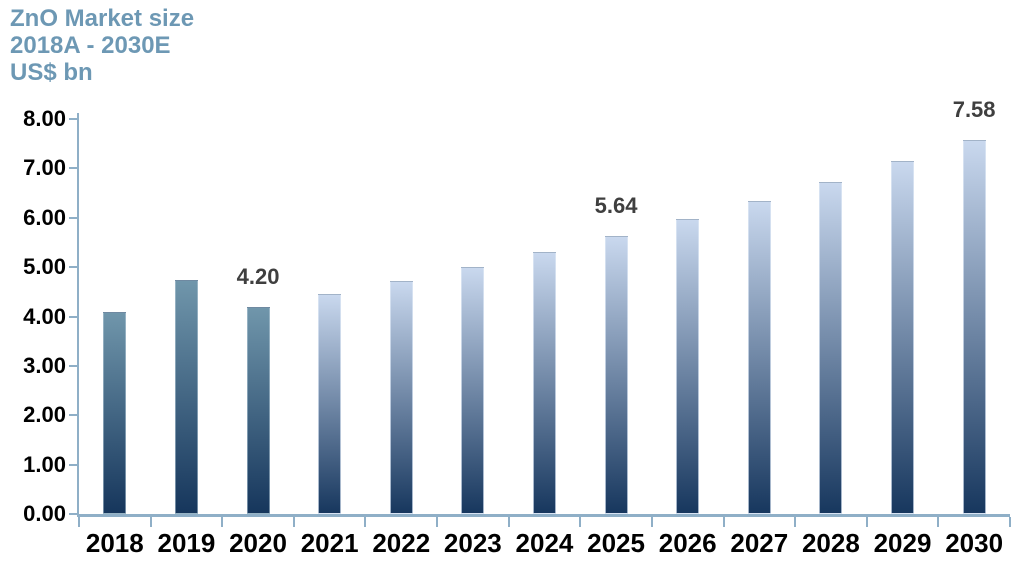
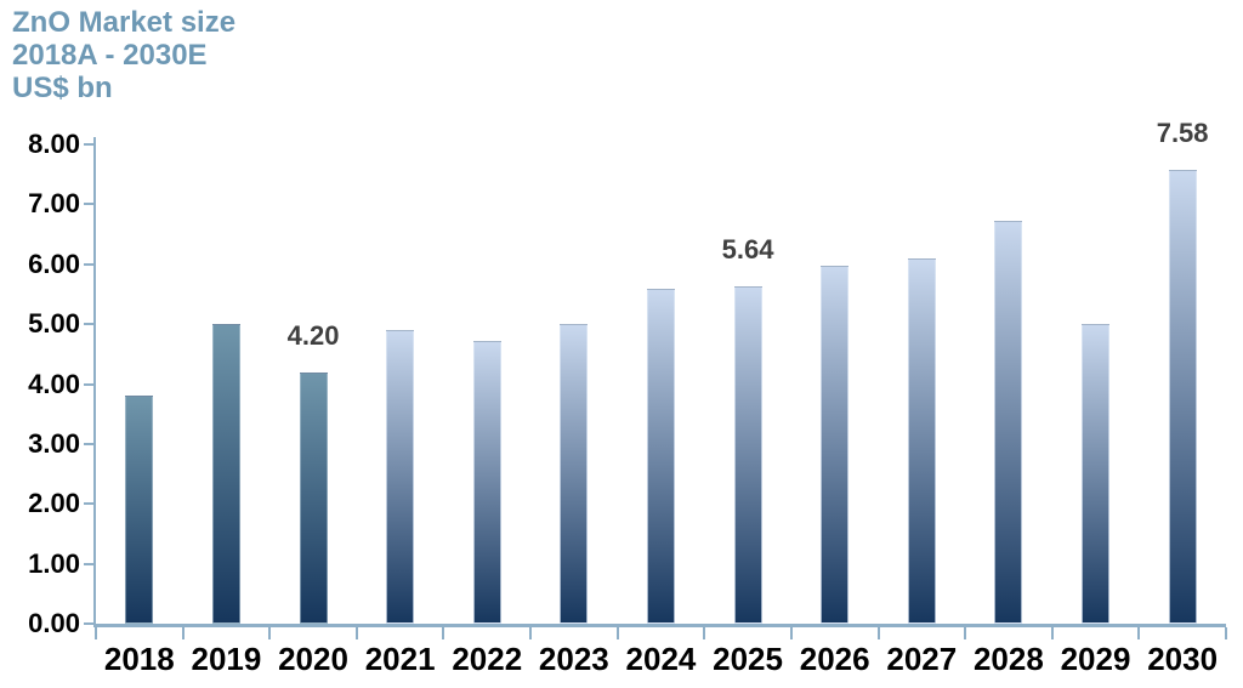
2018: 4.1 -> 3.8
2019: 4.7 -> 5.0
2021: 4.5 -> 4.9
2024: 5.3 -> 5.6
2027: 6.3 -> 6.1
2029: 7.1 -> 5.0
